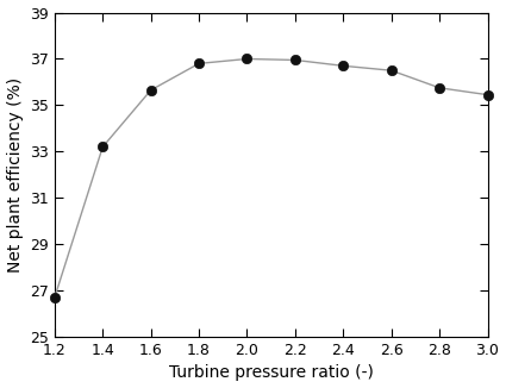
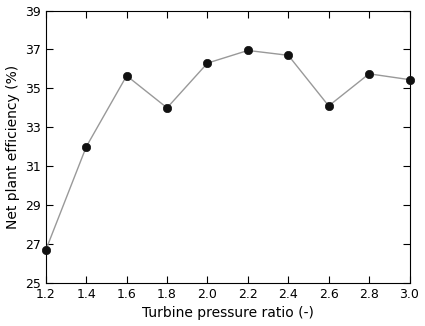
1.4: 33.2 -> 32.0
1.8: 36.8 -> 34.0
2.0: 37.0 -> 36.3
2.6: 36.5 -> 34.1
